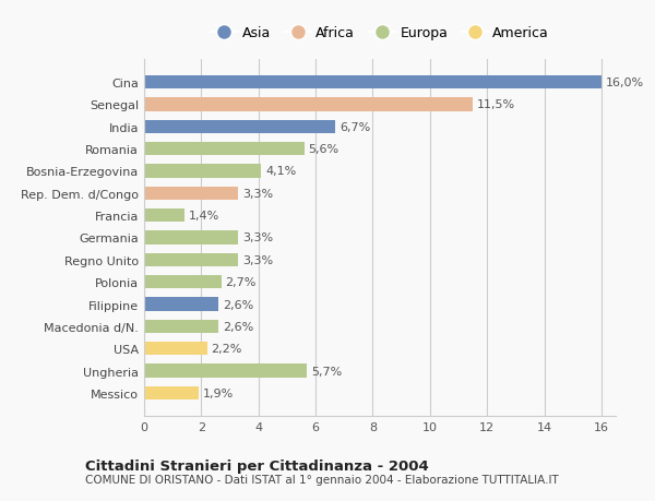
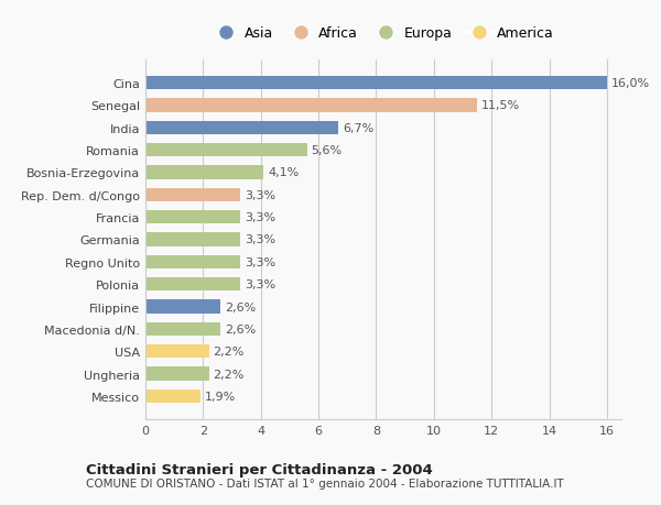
Francia: 1,4% -> 3,3%
Polonia: 2,7% -> 3,3%
Ungheria: 5,7% -> 2,2%
